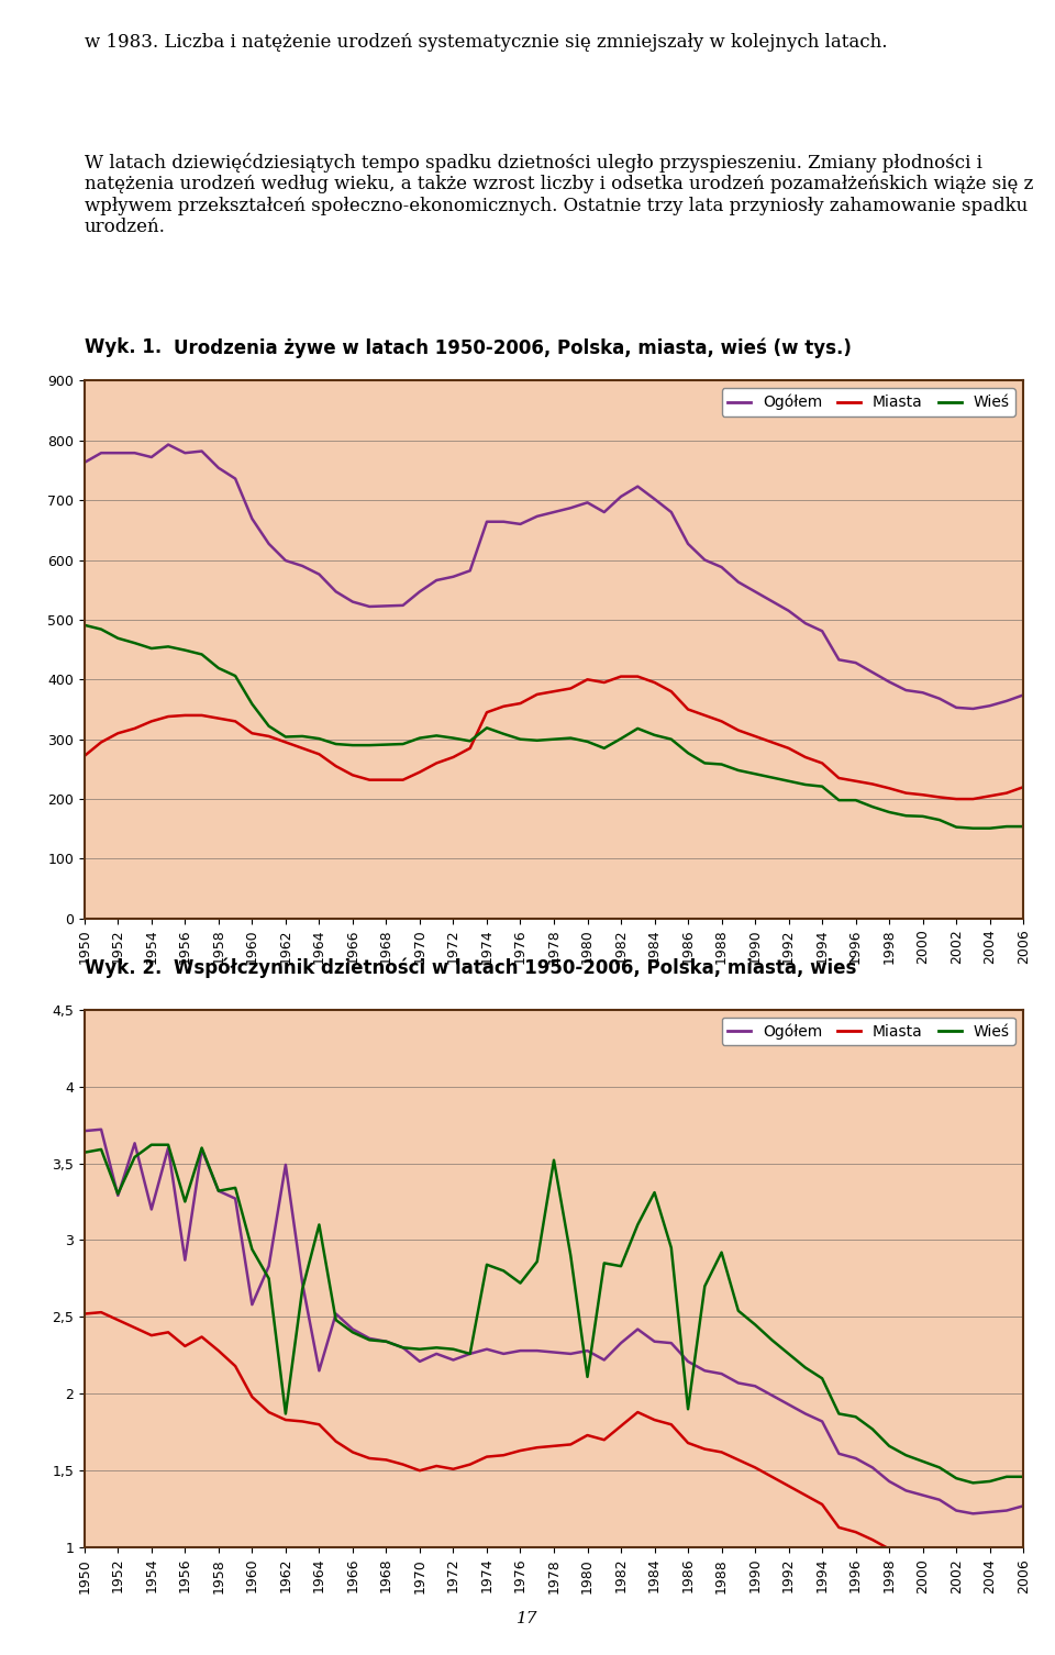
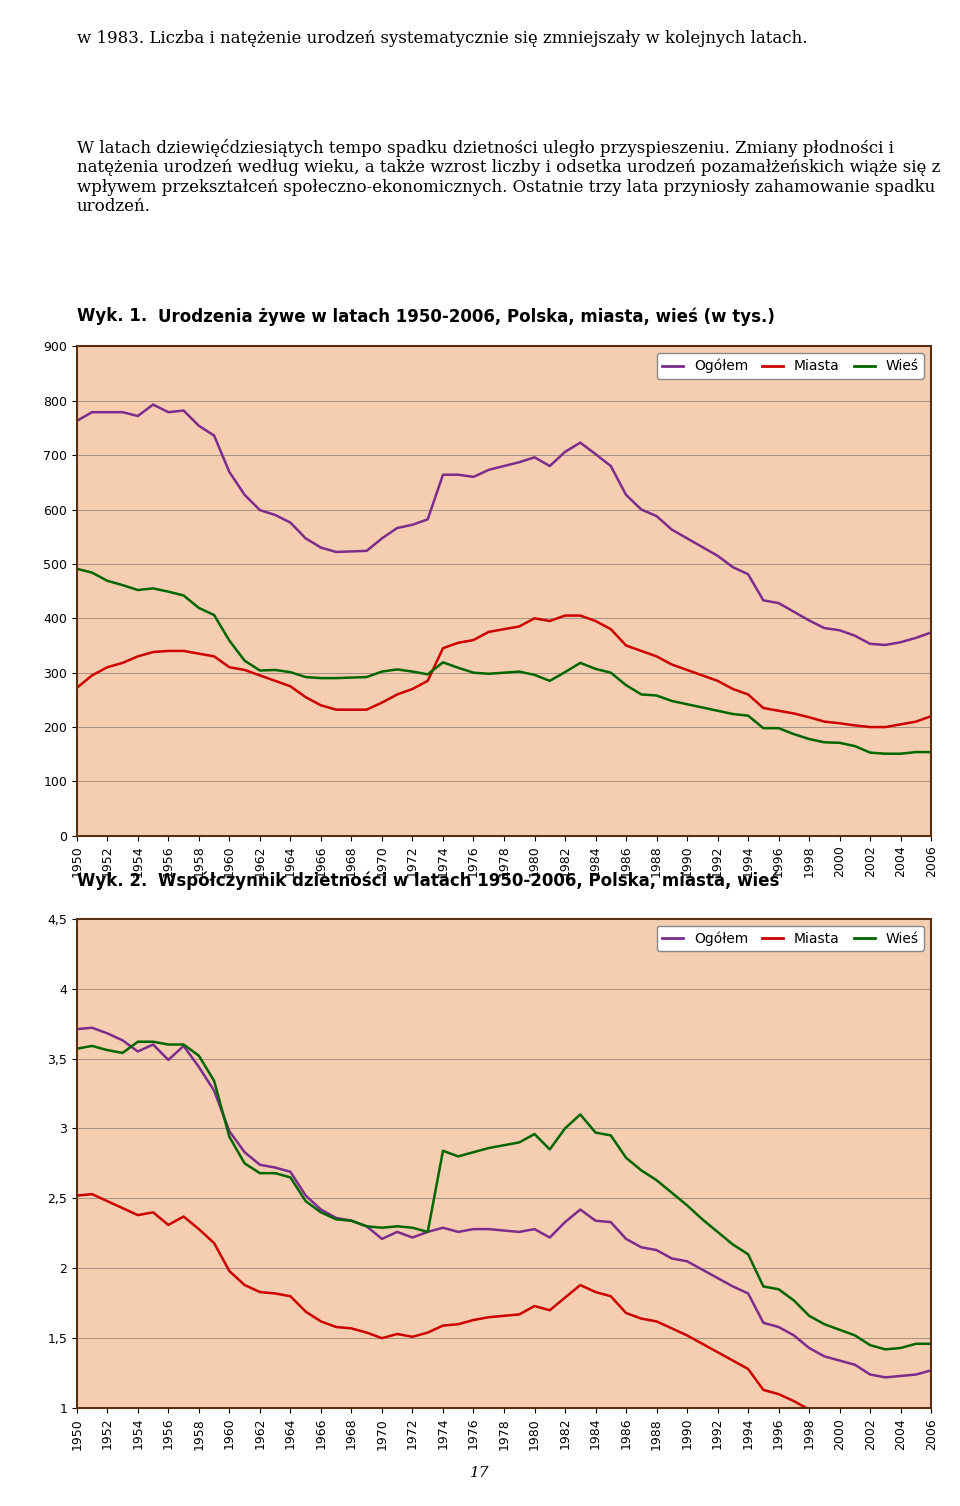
Ogółem/1952: 3,29 -> 3,68
Wieś/1952: 3,30 -> 3,56
Ogółem/1954: 3,20 -> 3,55
Ogółem/1956: 2,87 -> 3,49
Wieś/1956: 3,25 -> 3,60
Ogółem/1958: 3,32 -> 3,44
Wieś/1958: 3,32 -> 3,52
Ogółem/1960: 2,58 -> 2,98
Ogółem/1962: 3,49 -> 2,74
Wieś/1962: 1,87 -> 2,68
Ogółem/1964: 2,15 -> 2,69
Wieś/1964: 3,10 -> 2,65
Wieś/1976: 2,72 -> 2,83
Wieś/1978: 3,52 -> 2,88
Wieś/1980: 2,11 -> 2,96
Wieś/1982: 2,83 -> 3,00
Wieś/1984: 3,31 -> 2,97
Wieś/1986: 1,90 -> 2,79
Wieś/1988: 2,92 -> 2,63
